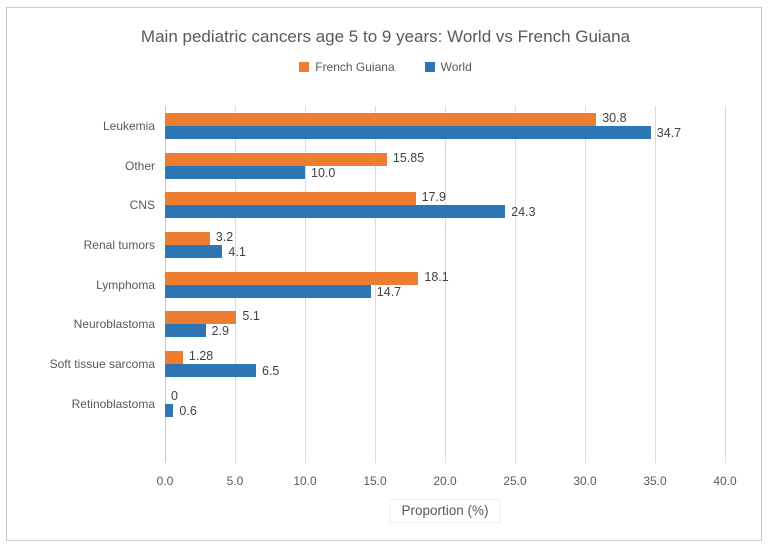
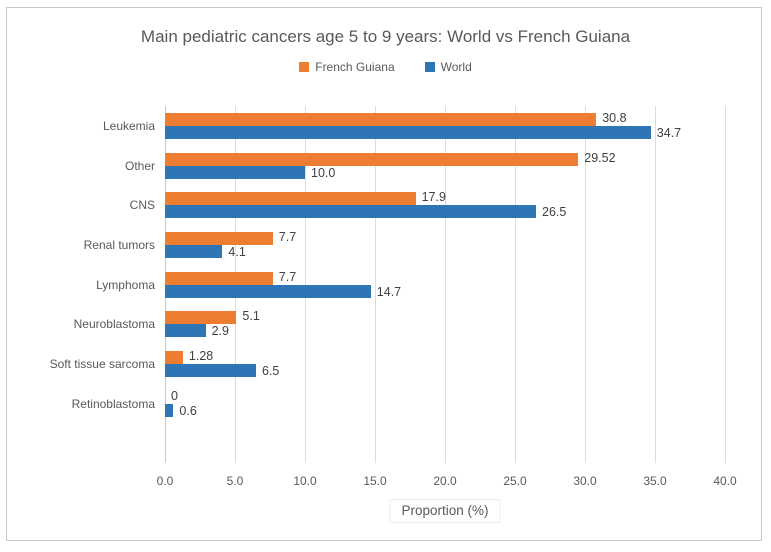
French Guiana/Other: 15.85 -> 29.52
World/CNS: 24.3 -> 26.5
French Guiana/Renal tumors: 3.2 -> 7.7
French Guiana/Lymphoma: 18.1 -> 7.7
